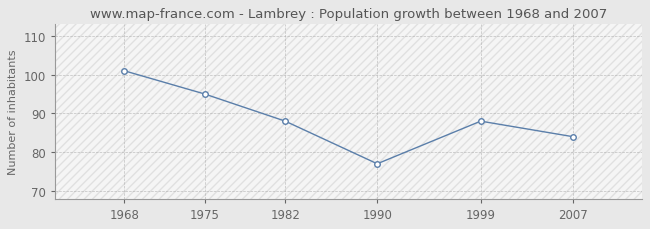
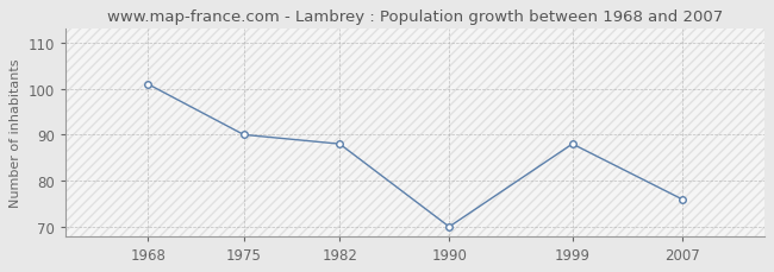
1975: 95 -> 90
1990: 77 -> 70
2007: 84 -> 76
